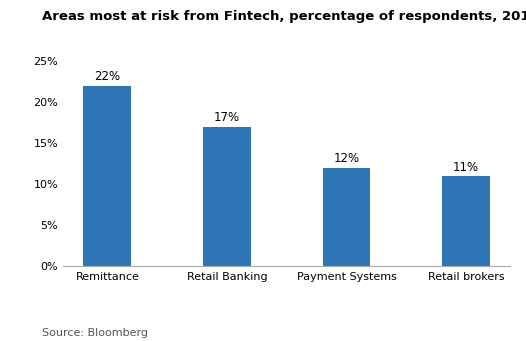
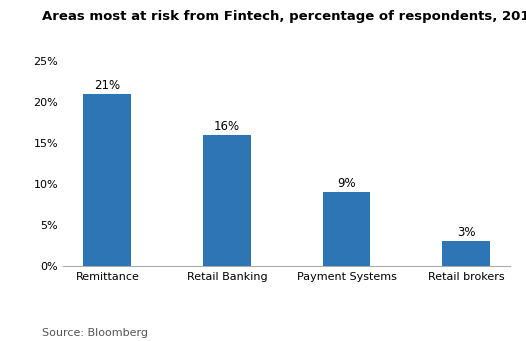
Remittance: 22% -> 21%
Retail Banking: 17% -> 16%
Payment Systems: 12% -> 9%
Retail brokers: 11% -> 3%
